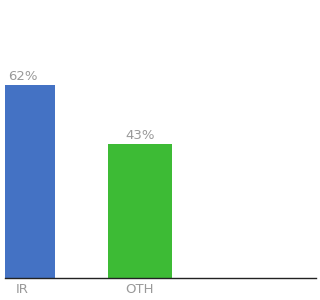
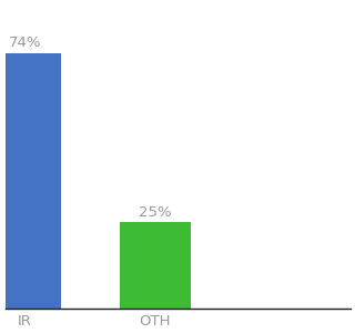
IR: 62% -> 74%
OTH: 43% -> 25%
